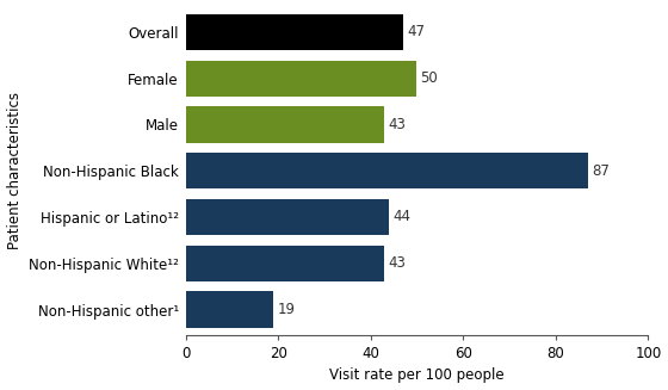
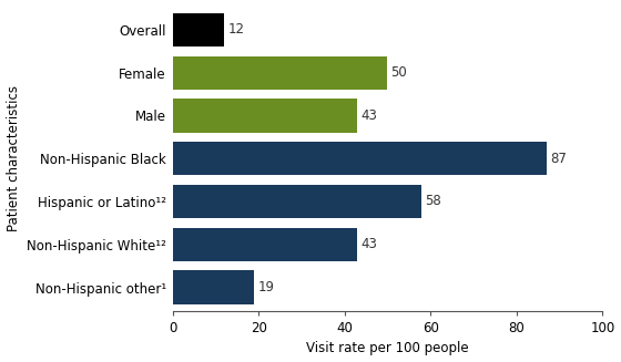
Overall: 47 -> 12
Hispanic or Latino¹²: 44 -> 58
